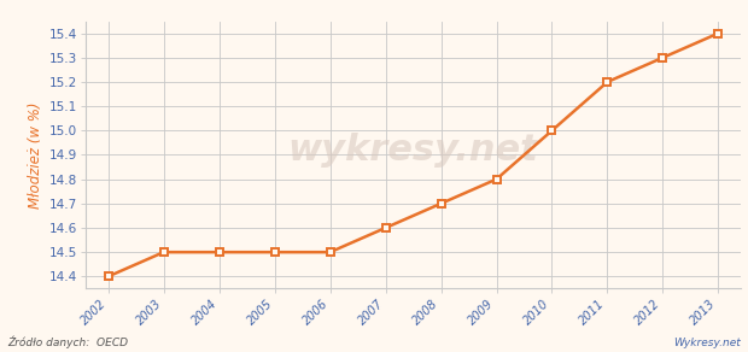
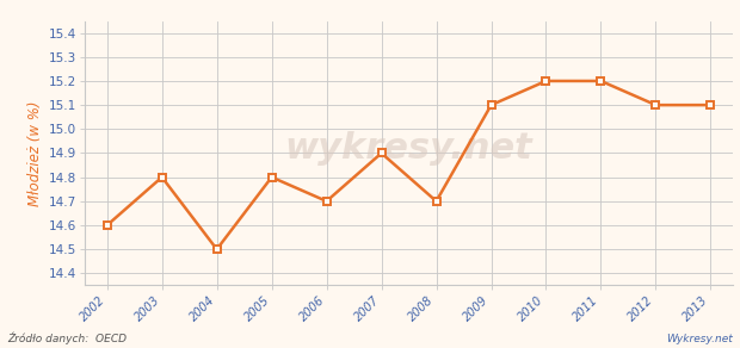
2002: 14.4 -> 14.6
2003: 14.5 -> 14.8
2005: 14.5 -> 14.8
2006: 14.5 -> 14.7
2007: 14.6 -> 14.9
2009: 14.8 -> 15.1
2010: 15.0 -> 15.2
2012: 15.3 -> 15.1
2013: 15.4 -> 15.1
